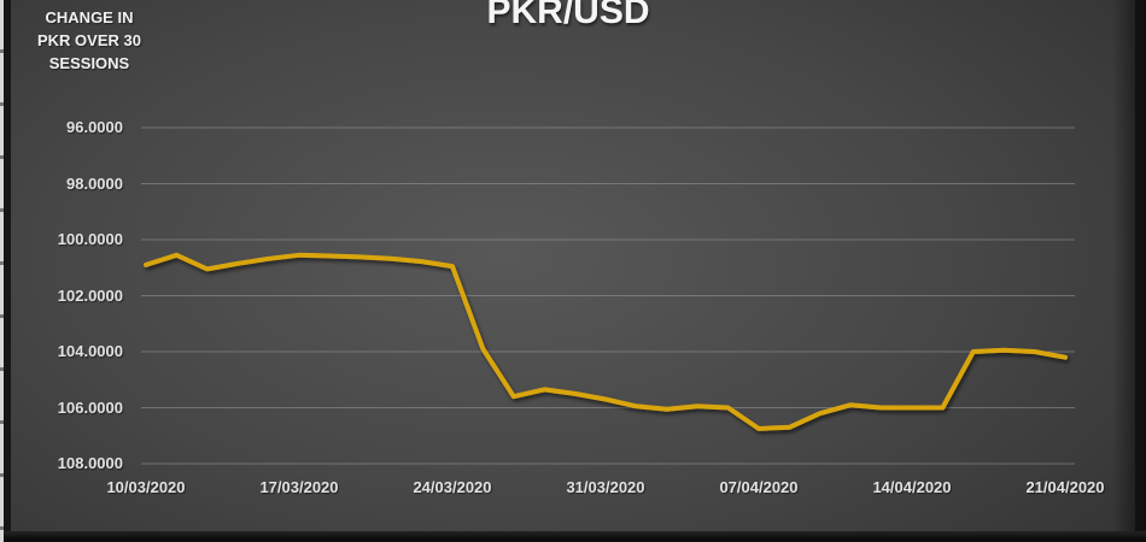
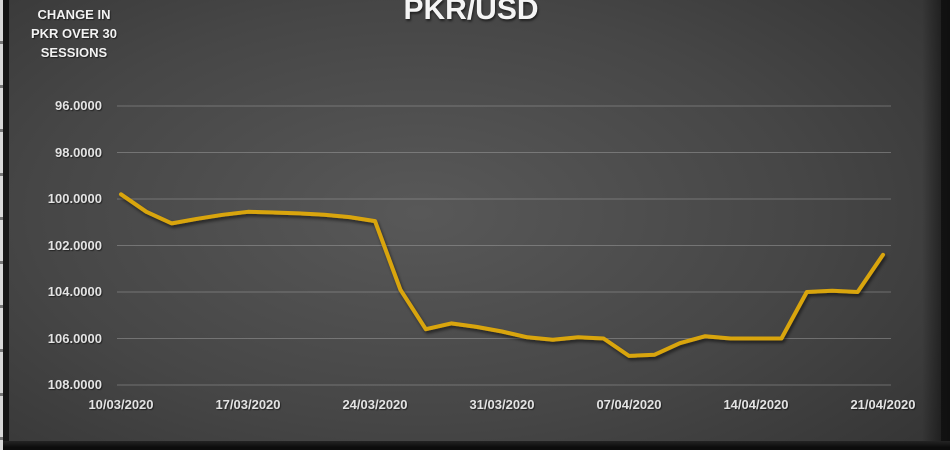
10/03/2020: 100.9 -> 99.8
21/04/2020: 104.2 -> 102.4
